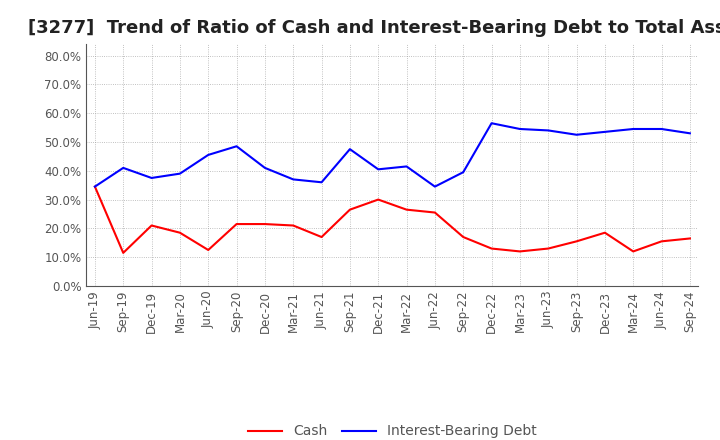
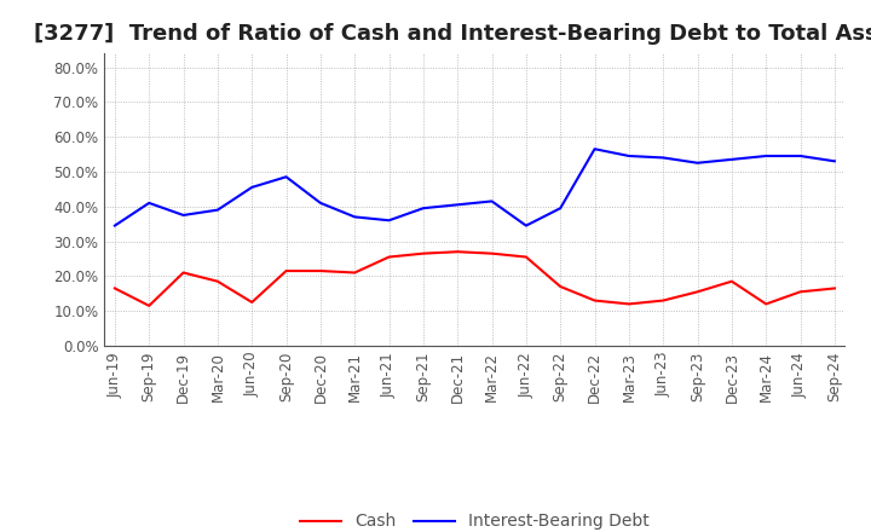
Cash/Jun-19: 34.5% -> 16.5%
Cash/Jun-21: 17.0% -> 25.5%
Interest-Bearing Debt/Sep-21: 47.5% -> 39.5%
Cash/Dec-21: 30.0% -> 27.0%
